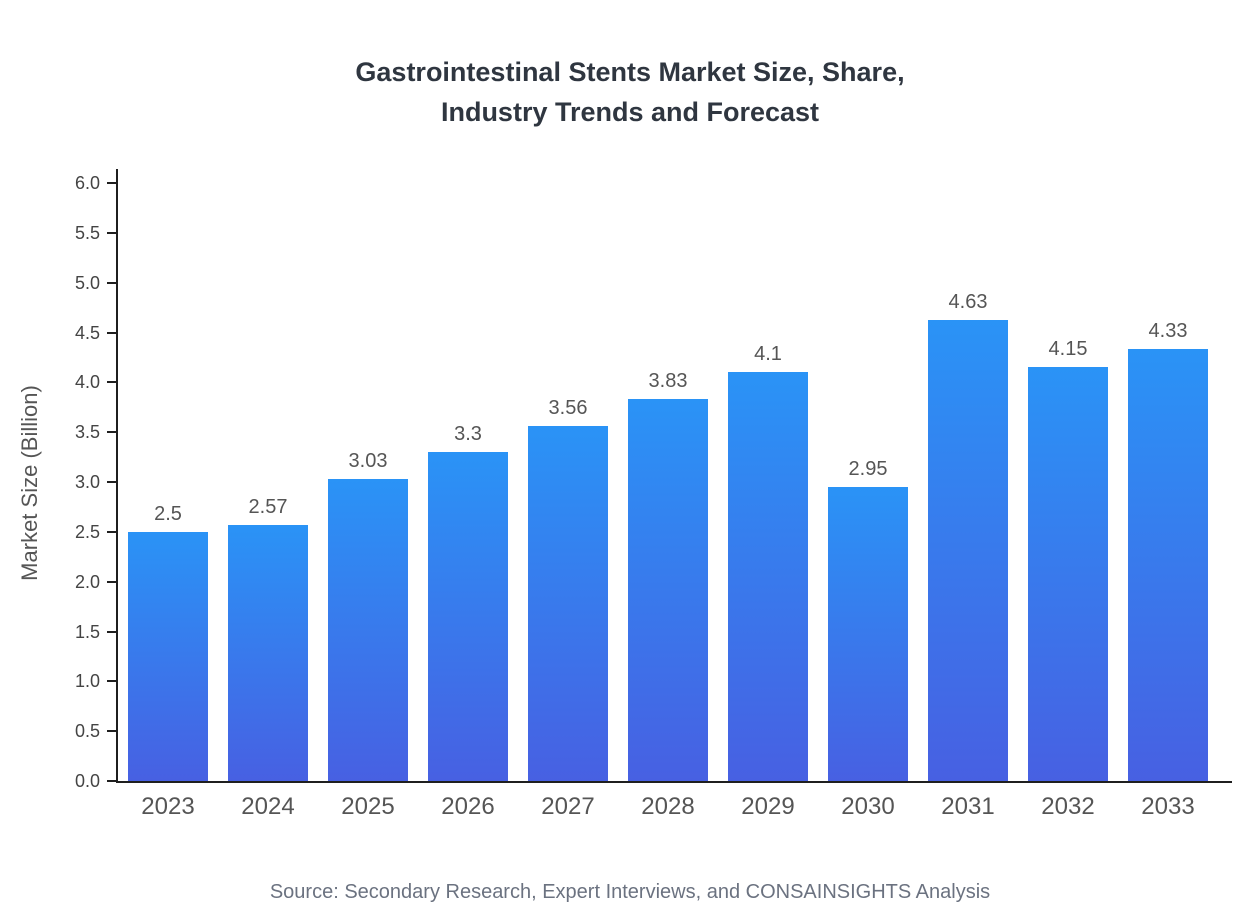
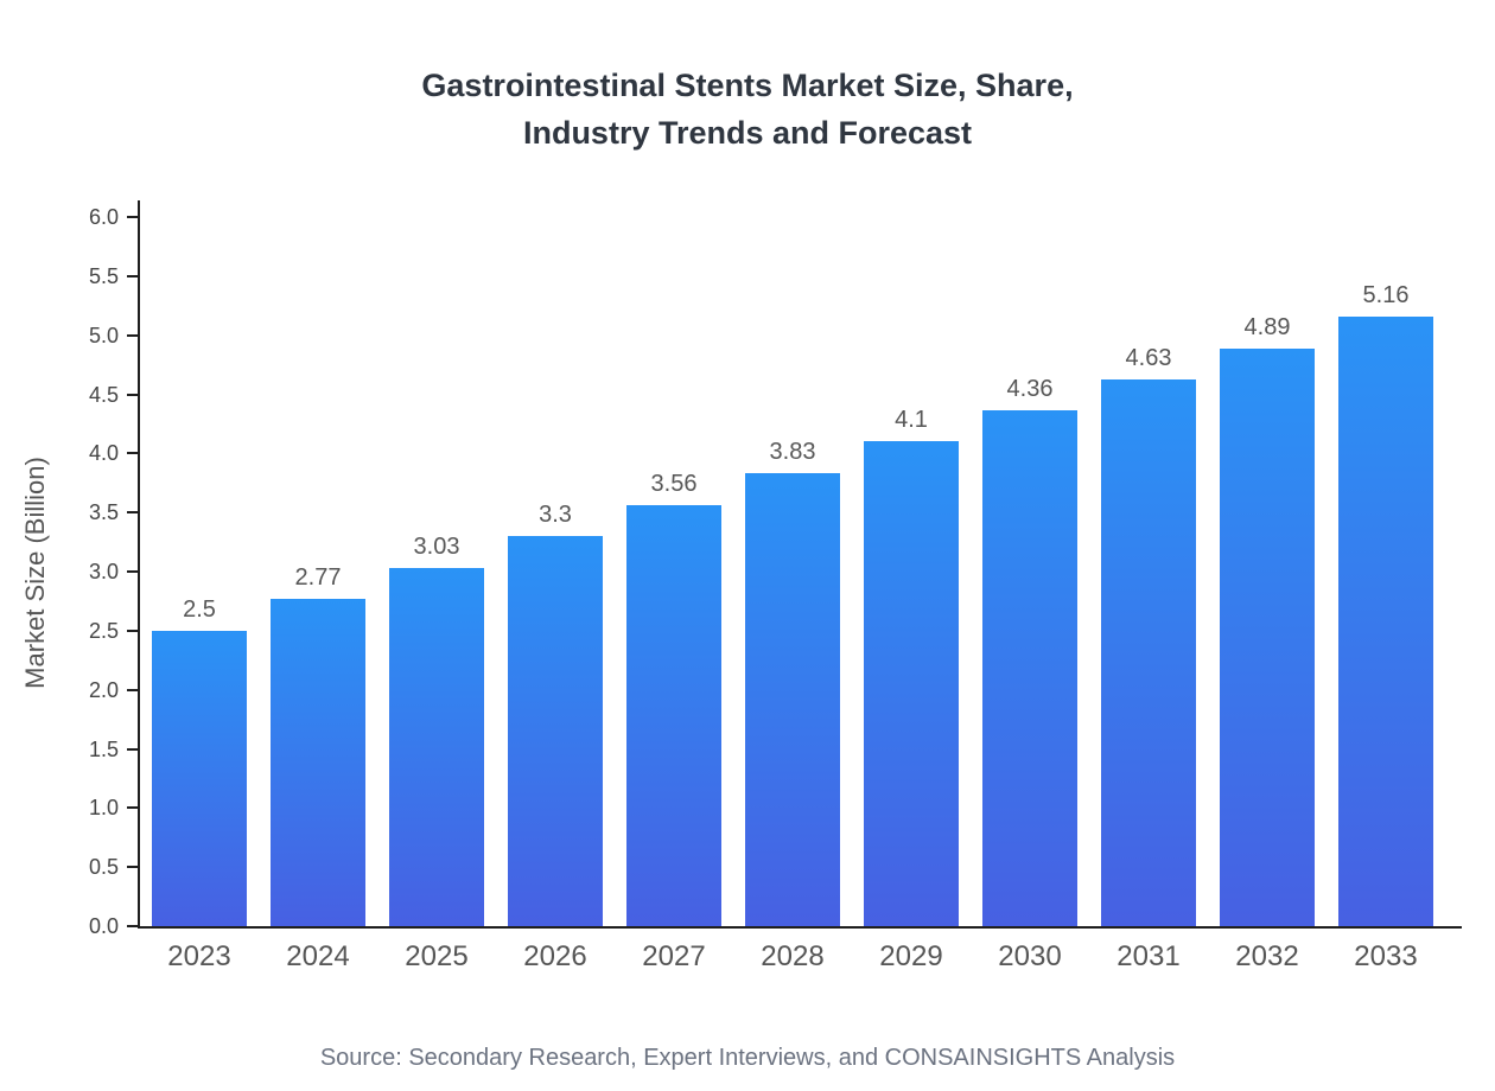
2024: 2.57 -> 2.77
2030: 2.95 -> 4.36
2032: 4.15 -> 4.89
2033: 4.33 -> 5.16
